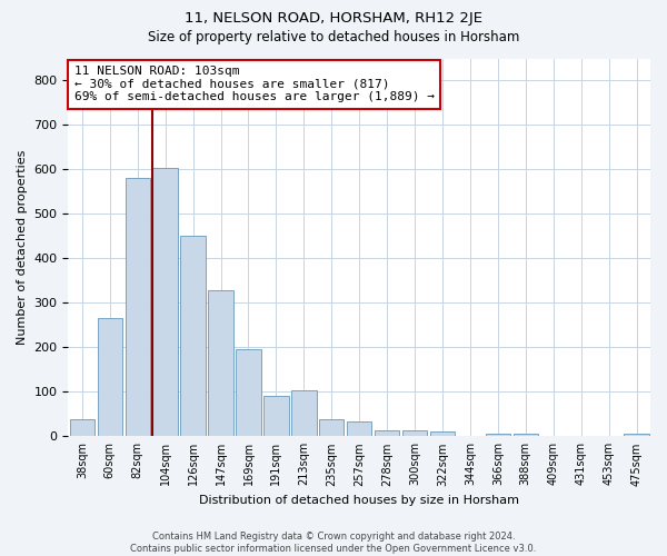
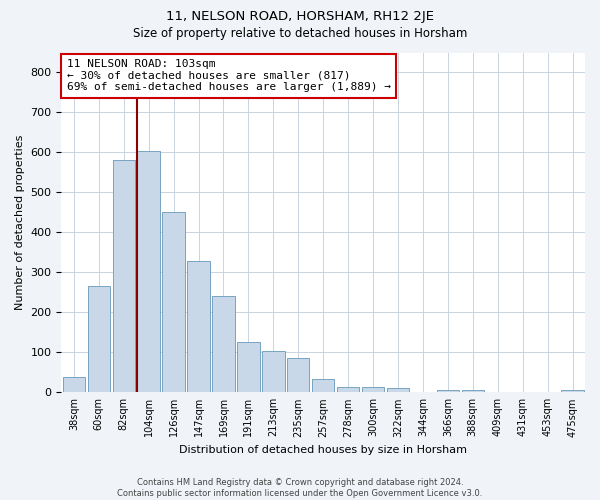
169sqm: 195 -> 240
191sqm: 90 -> 125
235sqm: 38 -> 85
